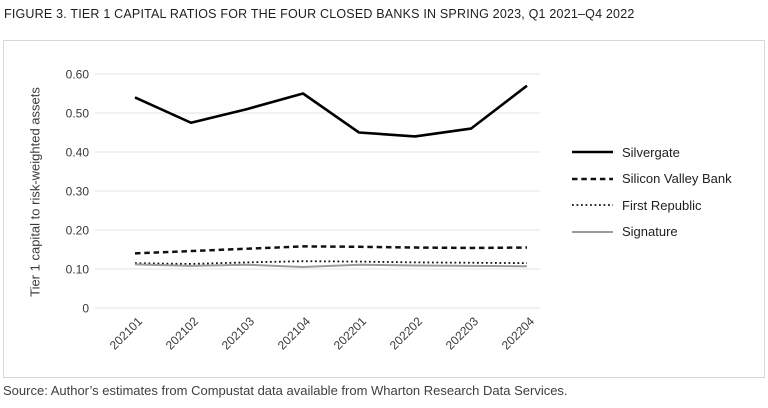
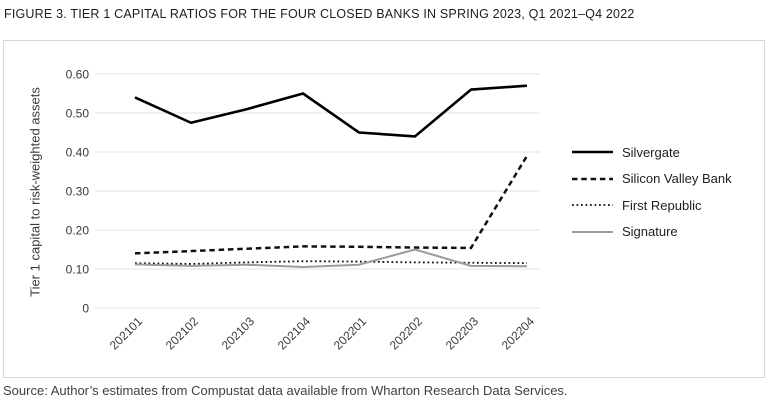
Signature/202202: 0.11 -> 0.15
Silvergate/202203: 0.46 -> 0.56
Silicon Valley Bank/202204: 0.15 -> 0.39
